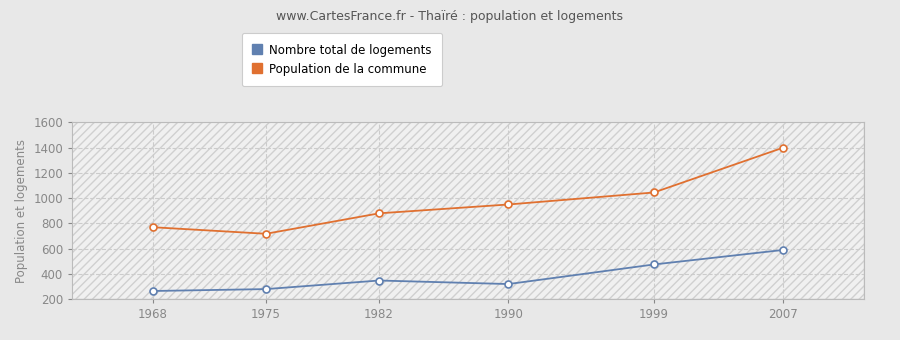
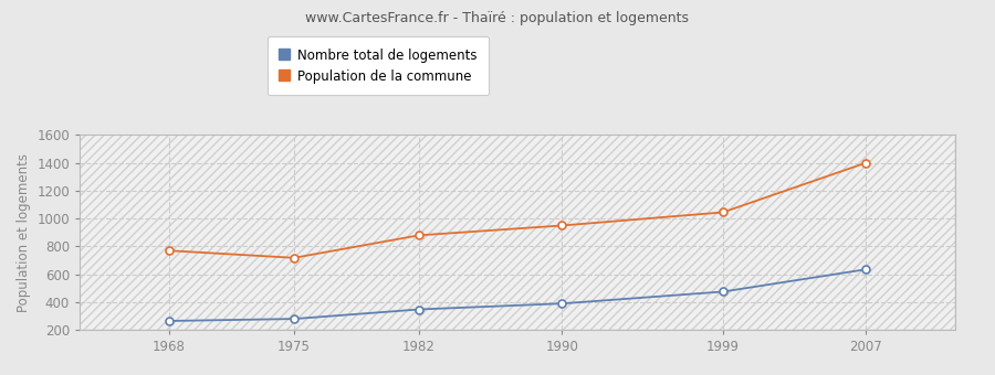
Nombre total de logements/1990: 320 -> 390
Nombre total de logements/2007: 590 -> 640
